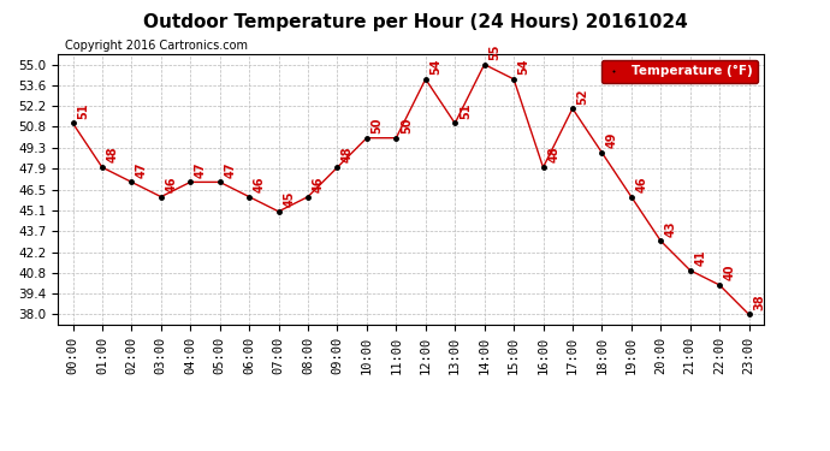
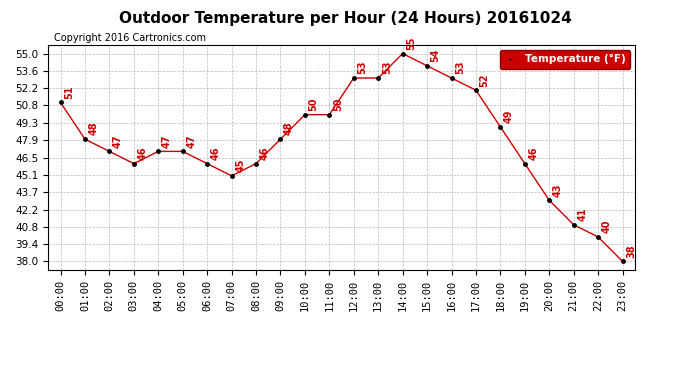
12:00: 54 -> 53
13:00: 51 -> 53
16:00: 48 -> 53
